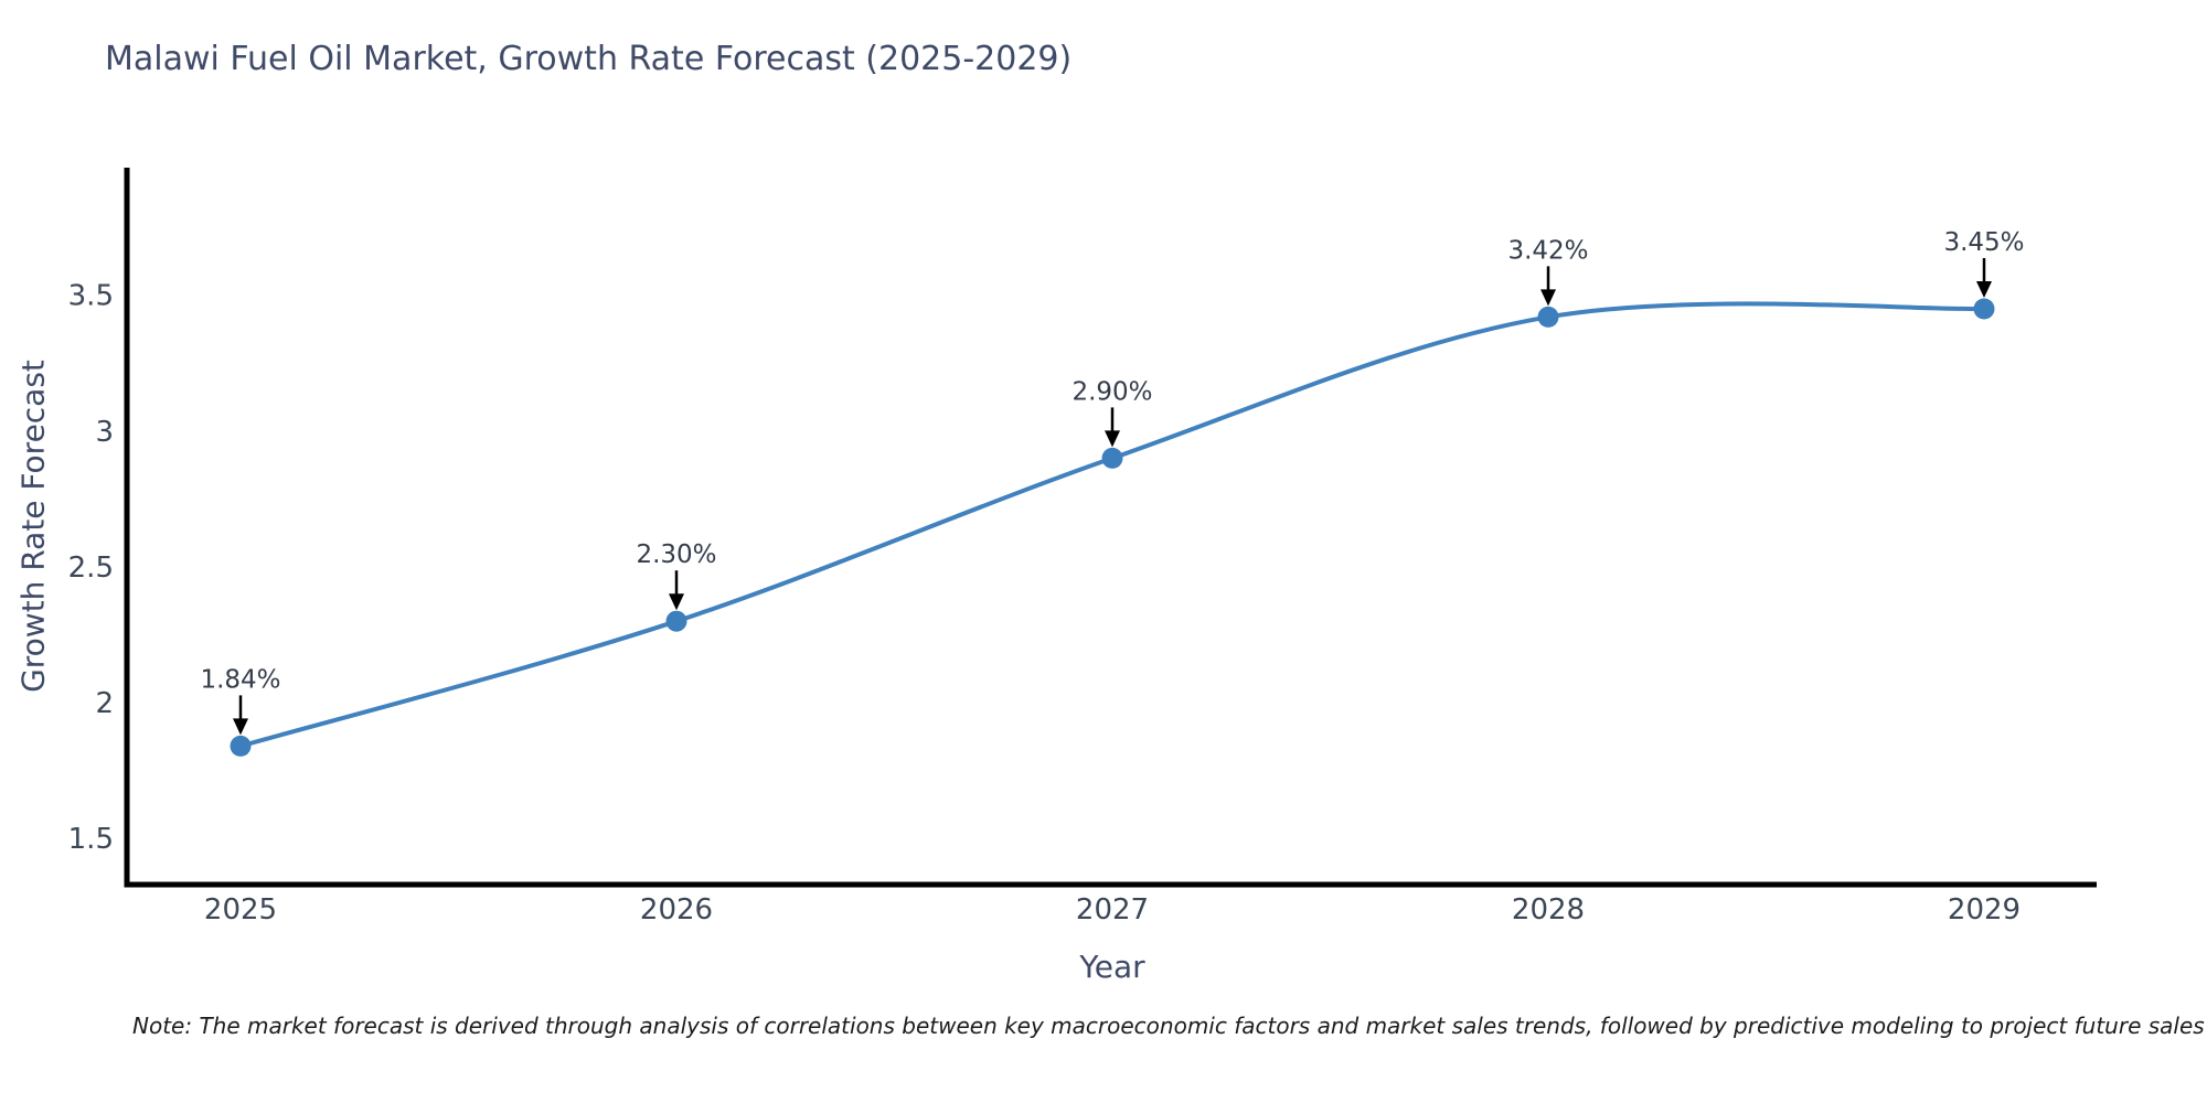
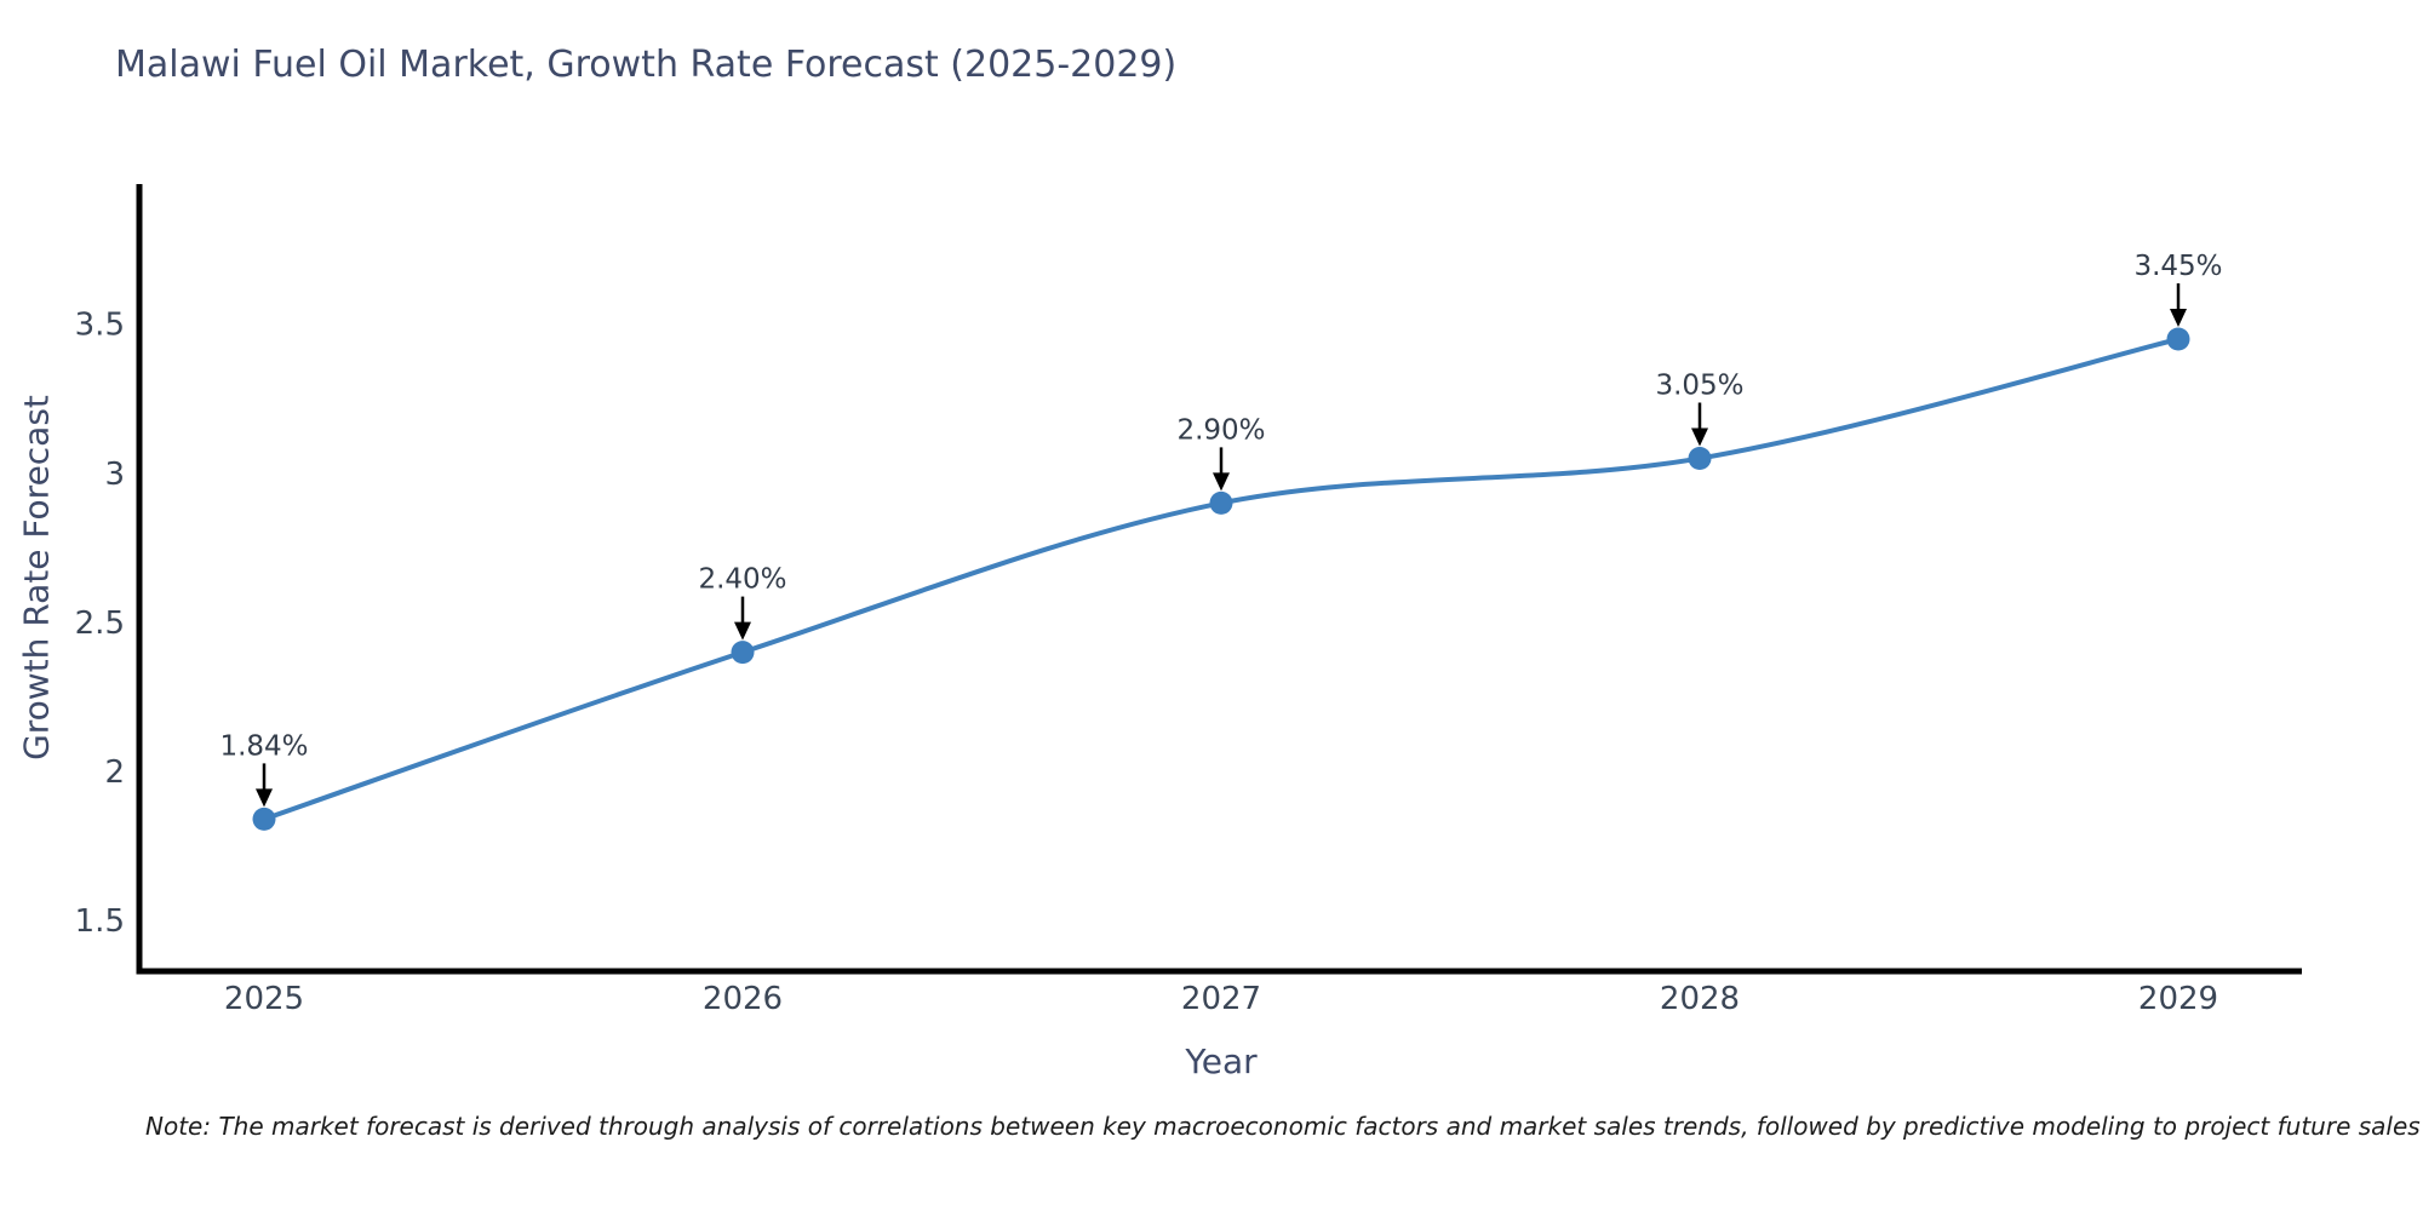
2026: 2.30% -> 2.40%
2028: 3.42% -> 3.05%
